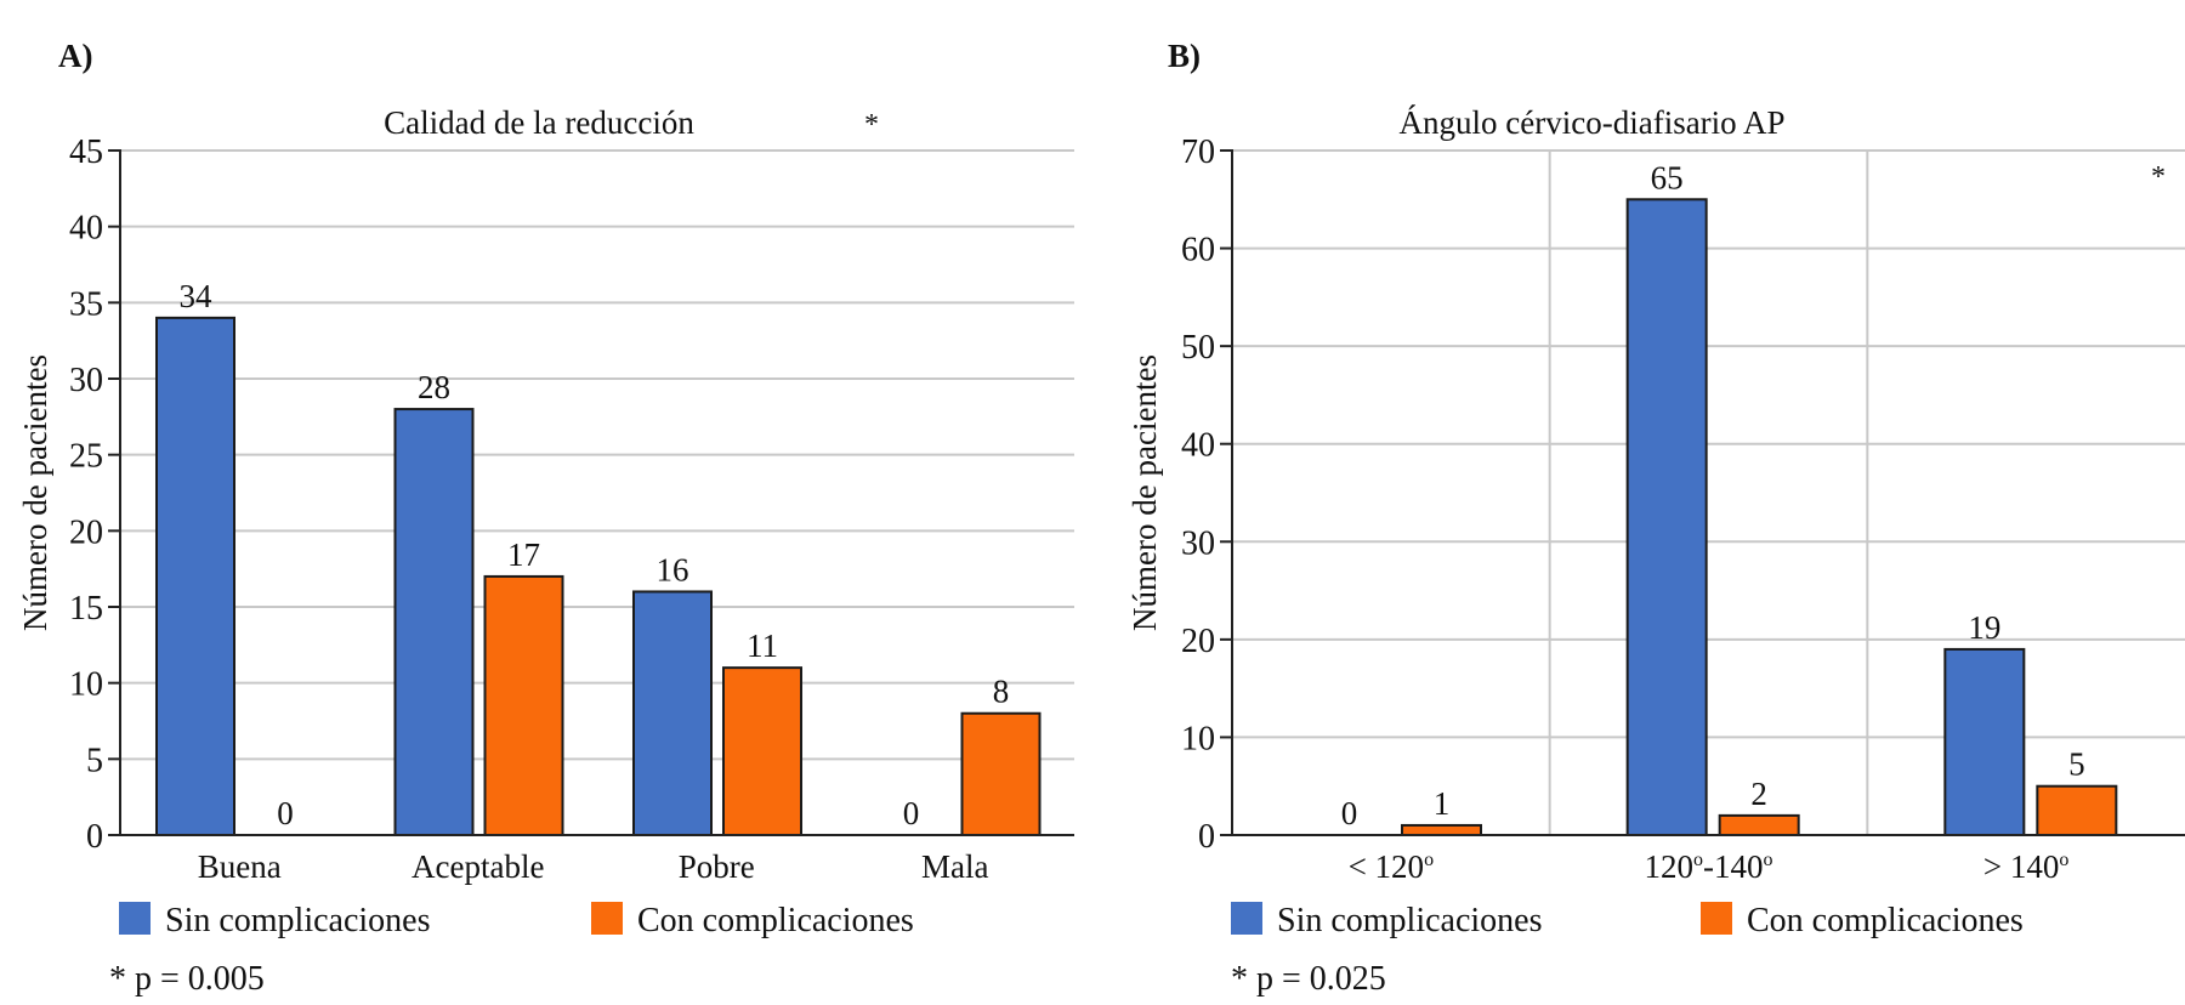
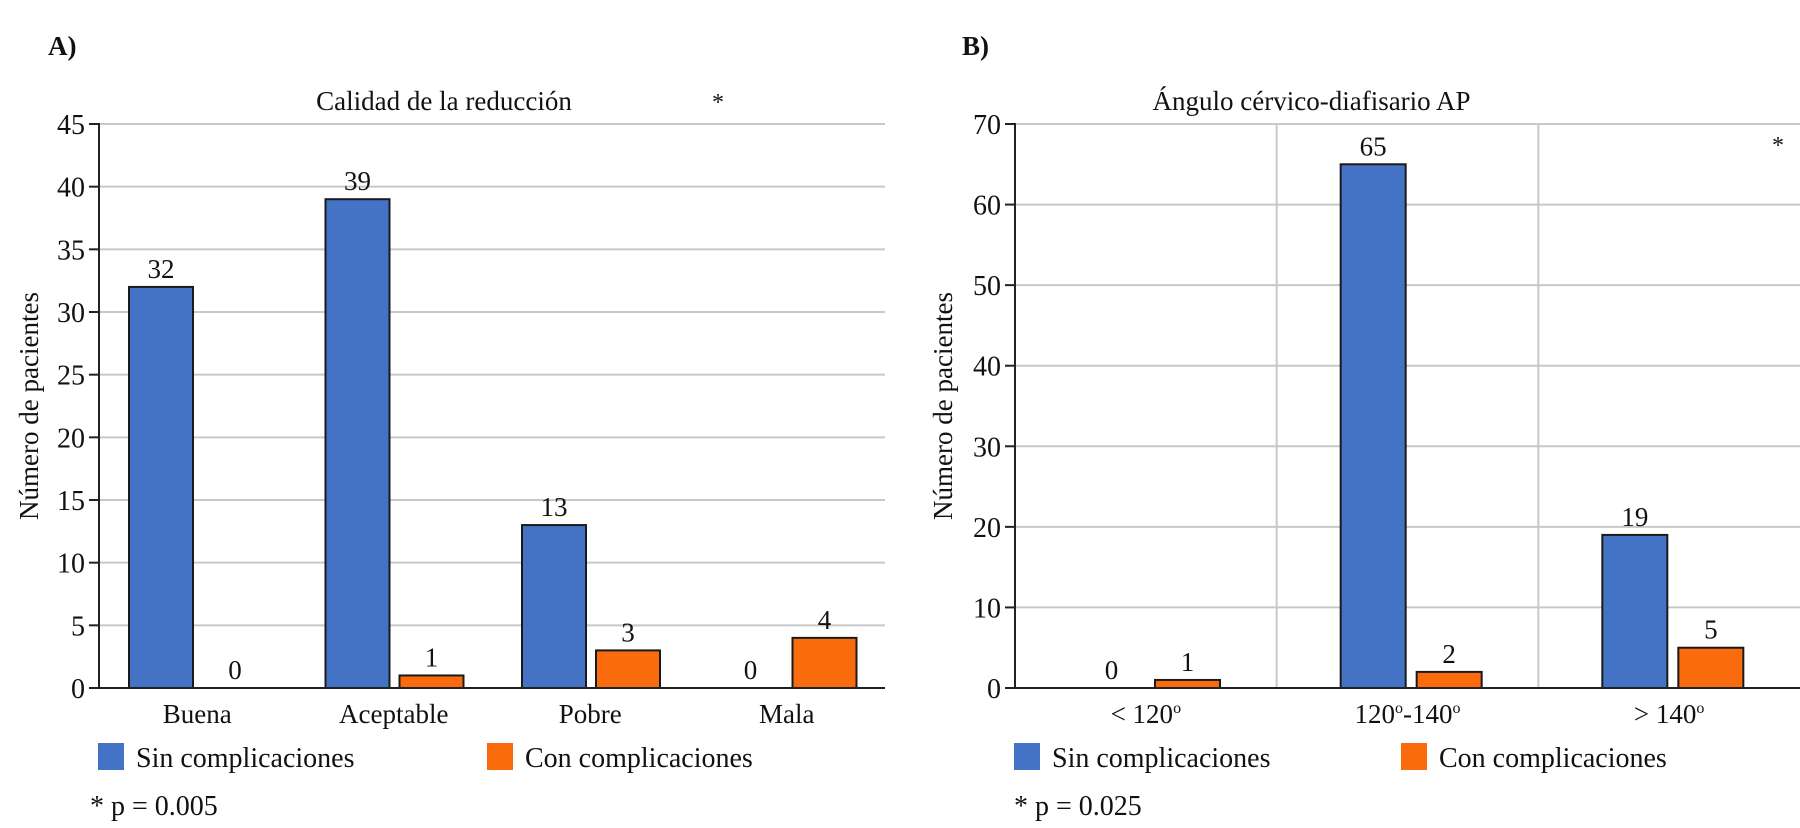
Calidad de la reducción/Sin complicaciones/Buena: 34 -> 32
Calidad de la reducción/Sin complicaciones/Aceptable: 28 -> 39
Calidad de la reducción/Con complicaciones/Aceptable: 17 -> 1
Calidad de la reducción/Sin complicaciones/Pobre: 16 -> 13
Calidad de la reducción/Con complicaciones/Pobre: 11 -> 3
Calidad de la reducción/Con complicaciones/Mala: 8 -> 4
